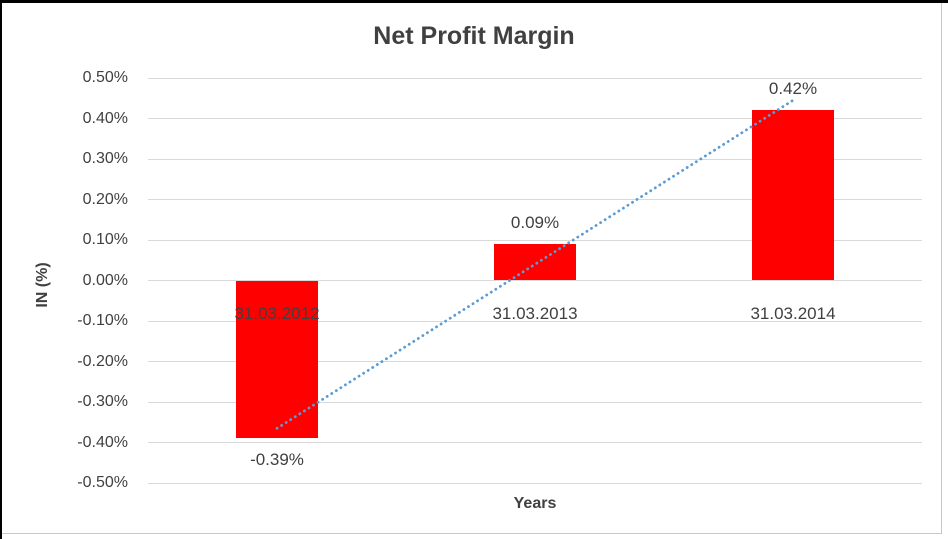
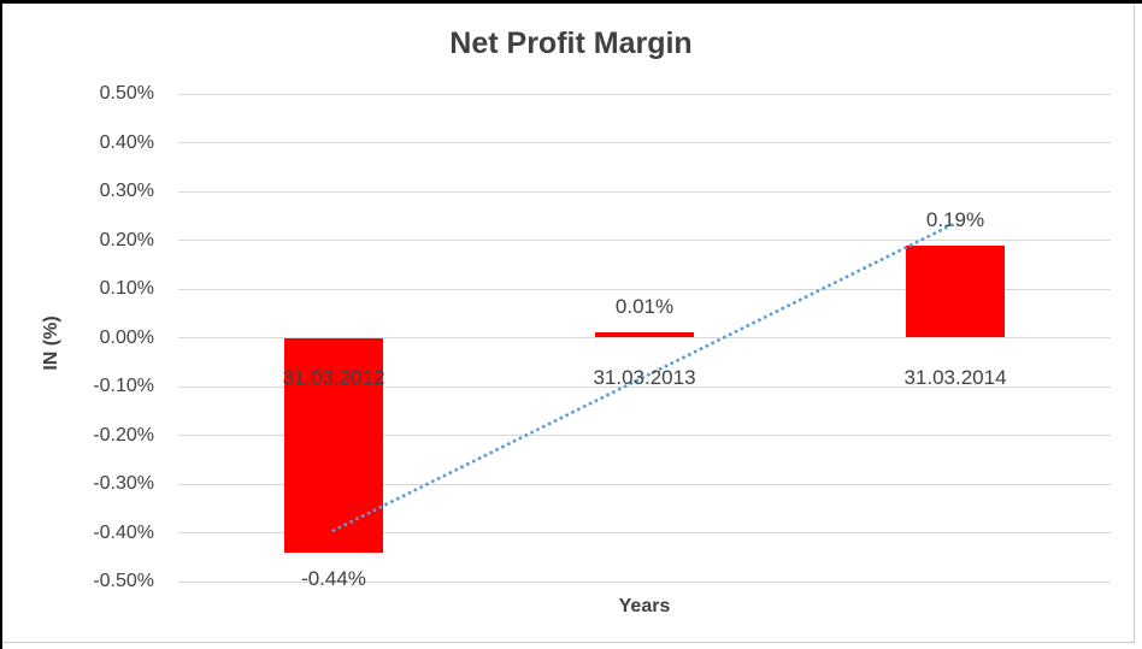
31.03.2012: -0.39% -> -0.44%
31.03.2013: 0.09% -> 0.01%
31.03.2014: 0.42% -> 0.19%
